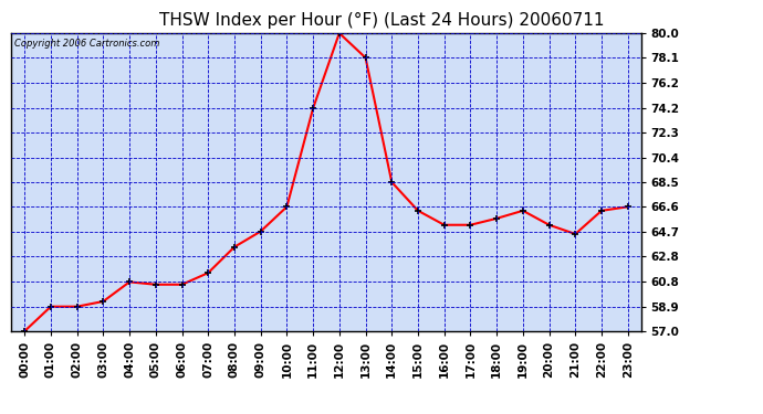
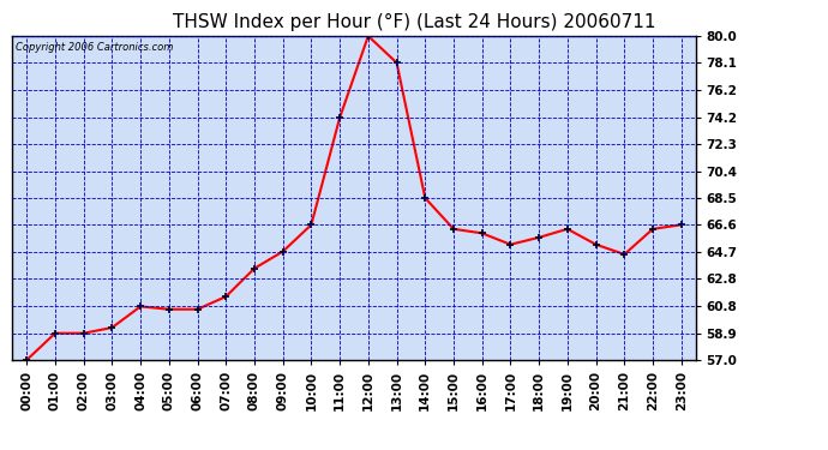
16:00: 65.2 -> 66.0
